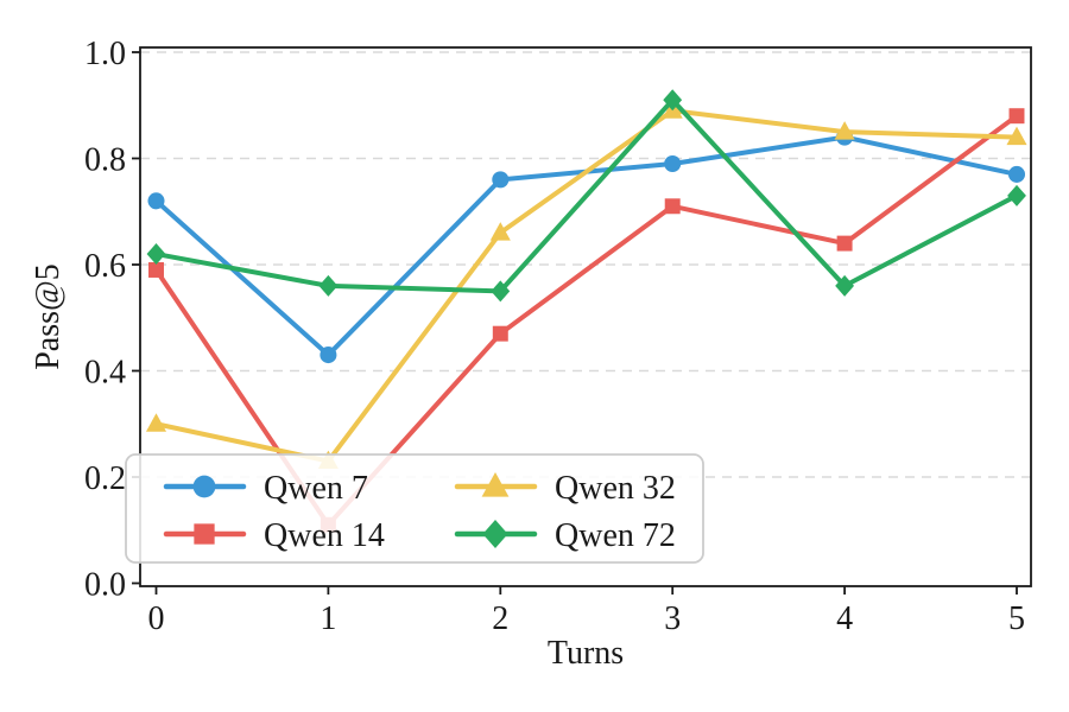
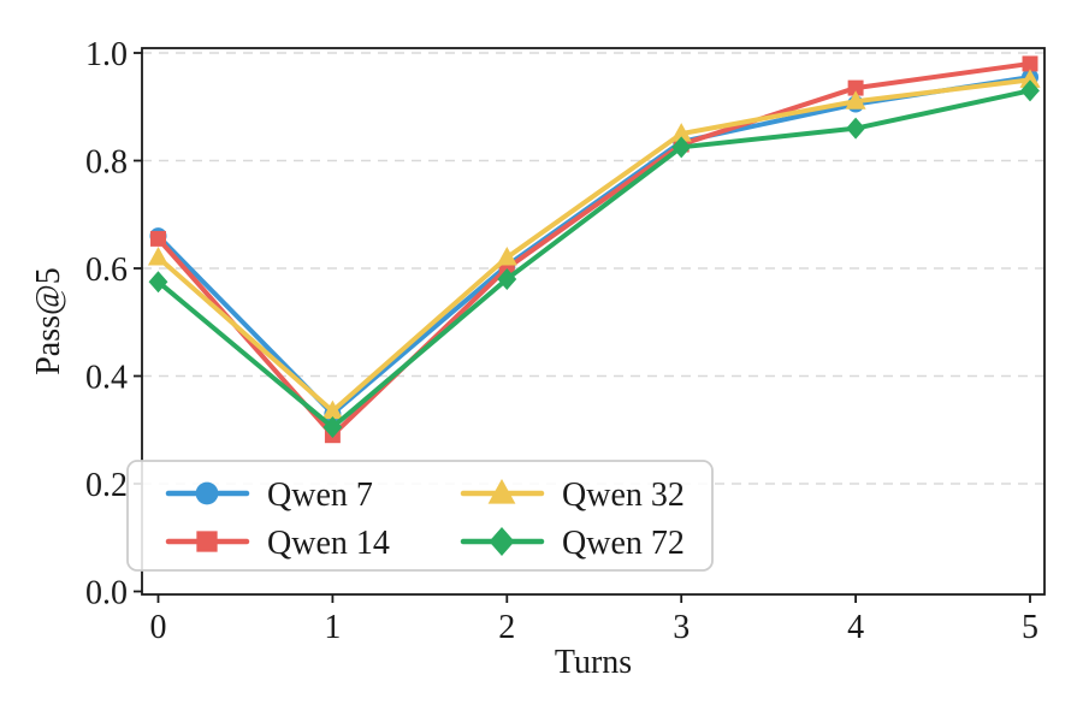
Qwen 7/0: 0.72 -> 0.66
Qwen 14/0: 0.59 -> 0.66
Qwen 32/0: 0.30 -> 0.62
Qwen 72/0: 0.62 -> 0.57
Qwen 7/1: 0.43 -> 0.33
Qwen 14/1: 0.11 -> 0.29
Qwen 32/1: 0.23 -> 0.34
Qwen 72/1: 0.56 -> 0.30
Qwen 7/2: 0.76 -> 0.60
Qwen 14/2: 0.47 -> 0.60
Qwen 32/2: 0.66 -> 0.62
Qwen 72/2: 0.55 -> 0.58
Qwen 7/3: 0.79 -> 0.83
Qwen 14/3: 0.71 -> 0.83
Qwen 32/3: 0.89 -> 0.85
Qwen 72/3: 0.91 -> 0.82
Qwen 7/4: 0.84 -> 0.91
Qwen 14/4: 0.64 -> 0.94
Qwen 32/4: 0.85 -> 0.91
Qwen 72/4: 0.56 -> 0.86
Qwen 7/5: 0.77 -> 0.95
Qwen 14/5: 0.88 -> 0.98
Qwen 32/5: 0.84 -> 0.95
Qwen 72/5: 0.73 -> 0.93
